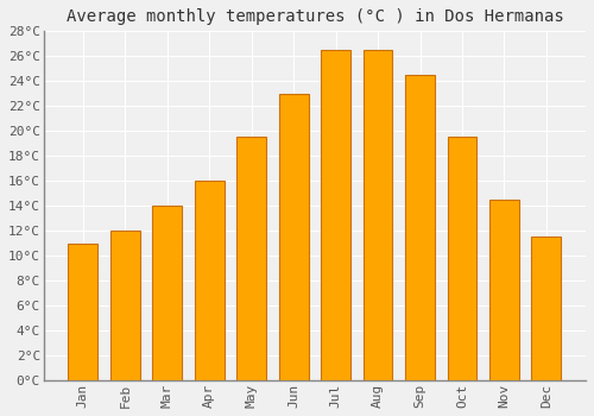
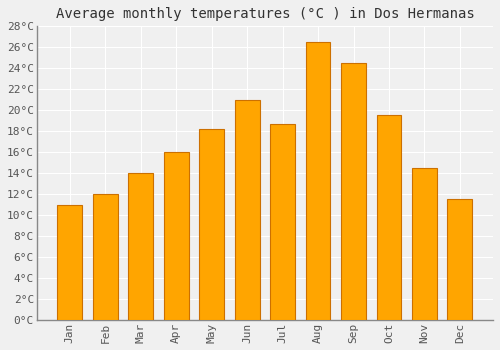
May: 19.5°C -> 18.2°C
Jun: 23.0°C -> 21.0°C
Jul: 26.5°C -> 18.7°C
